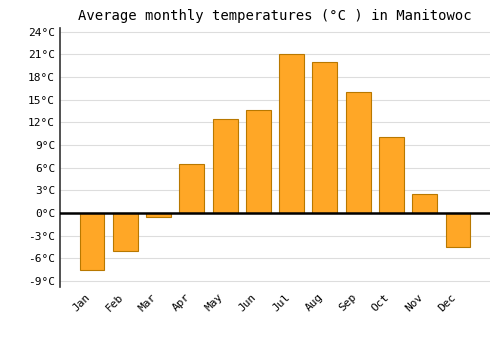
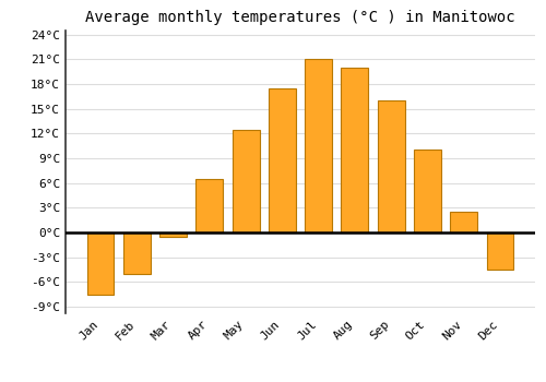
Jun: 13.6°C -> 17.5°C
